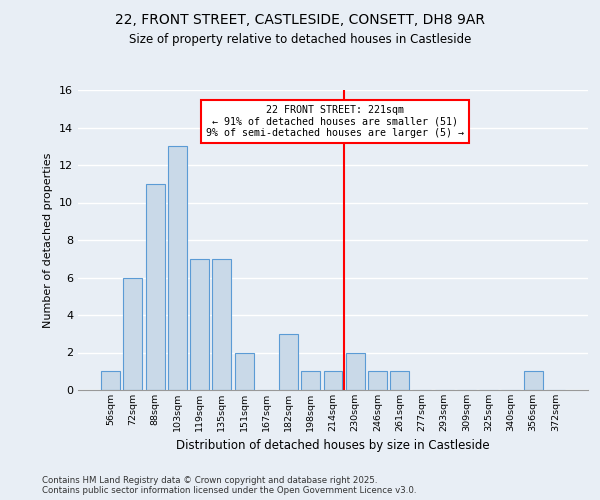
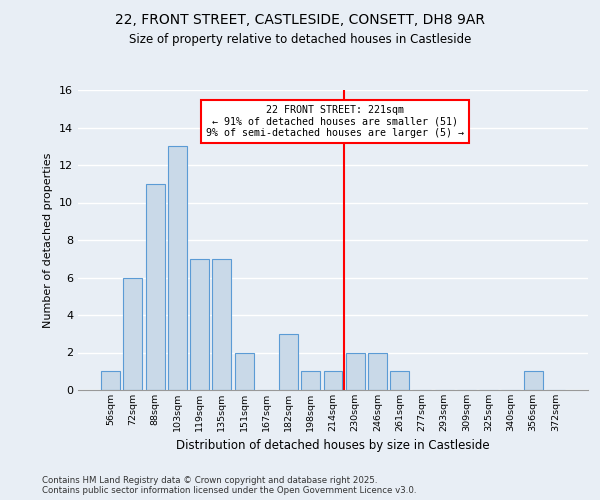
246sqm: 1 -> 2
